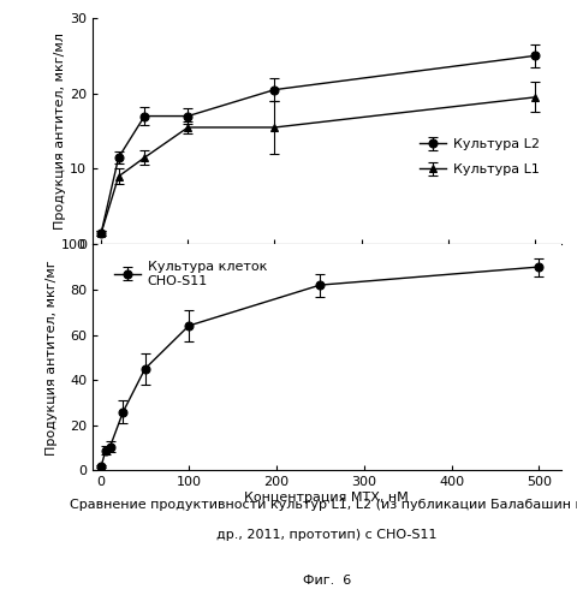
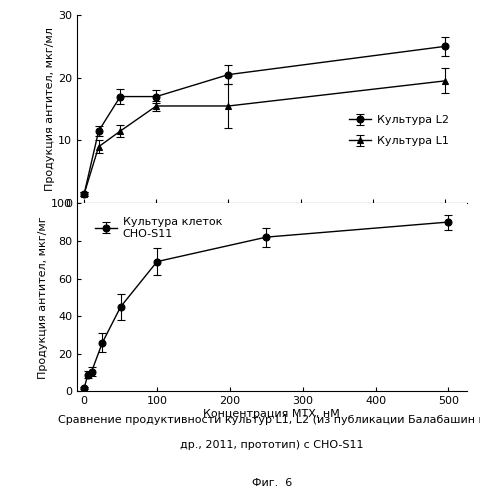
100: 64 -> 69
